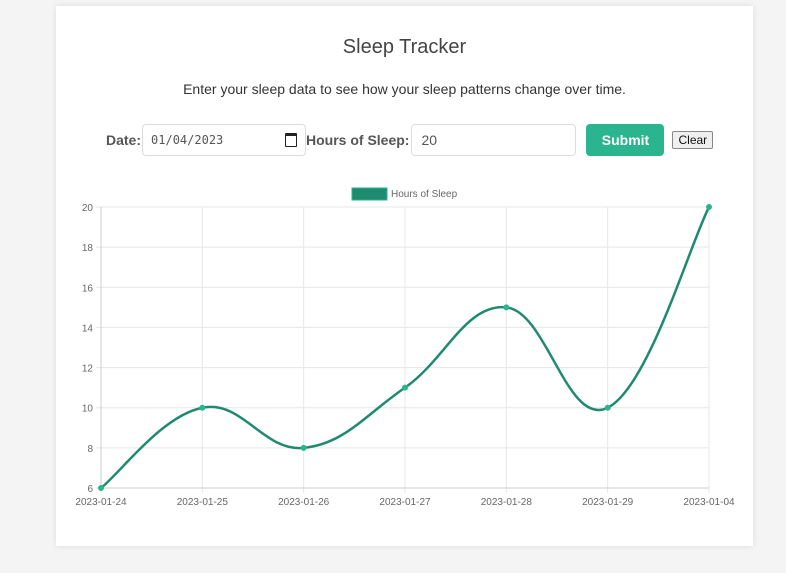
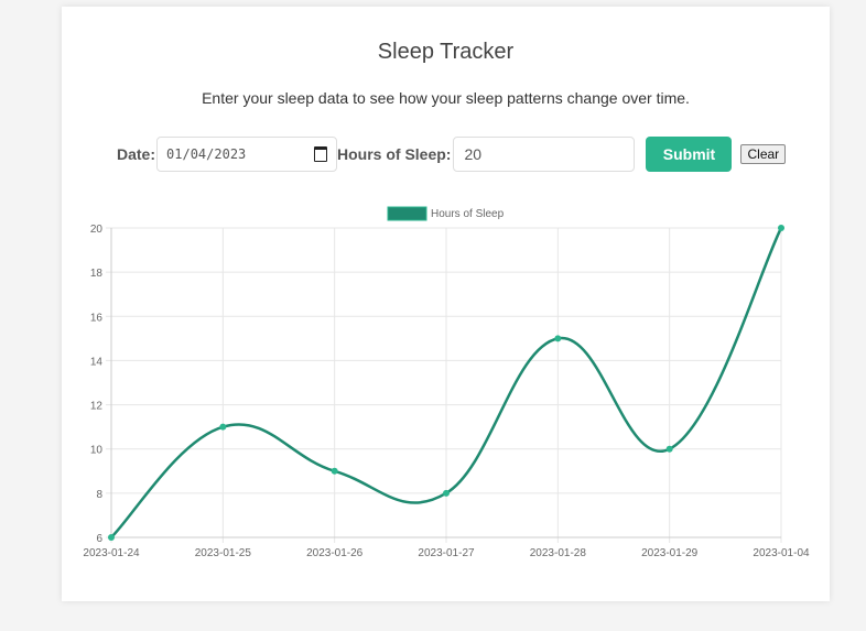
2023-01-25: 10 -> 11
2023-01-26: 8 -> 9
2023-01-27: 11 -> 8
